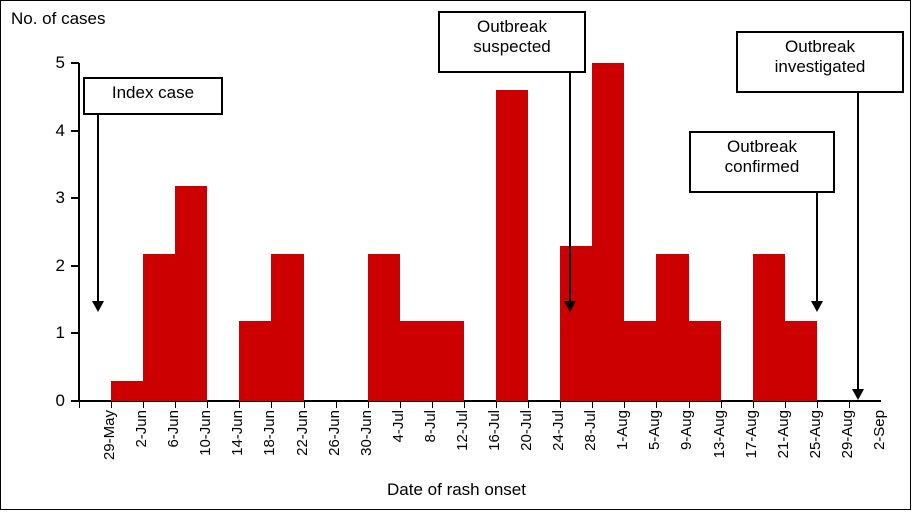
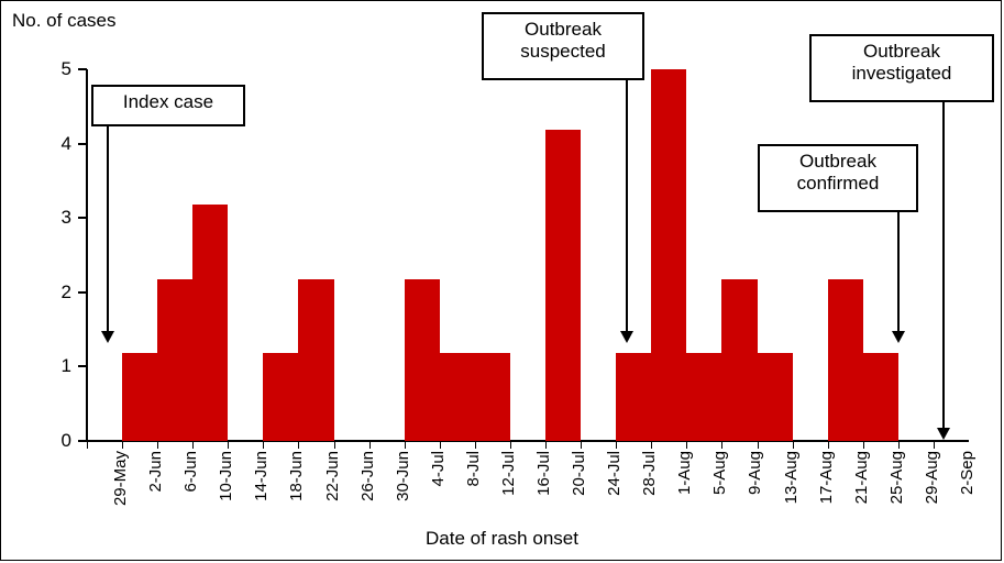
2-Jun: 0.3 -> 1.2
20-Jul: 4.6 -> 4.2
28-Jul: 2.3 -> 1.2
